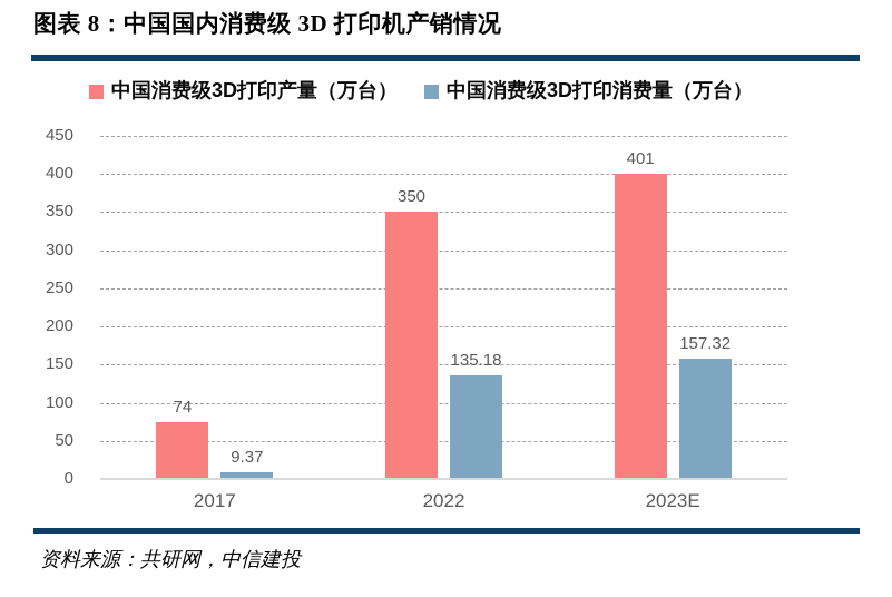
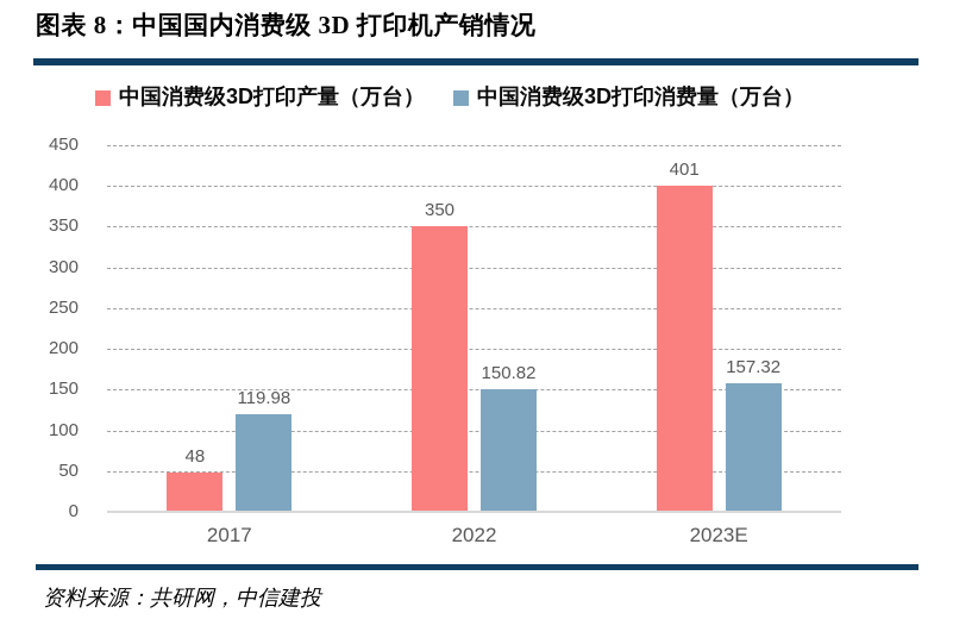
中国消费级3D打印产量（万台）/2017: 74 -> 48
中国消费级3D打印消费量（万台）/2017: 9.37 -> 119.98
中国消费级3D打印消费量（万台）/2022: 135.18 -> 150.82
